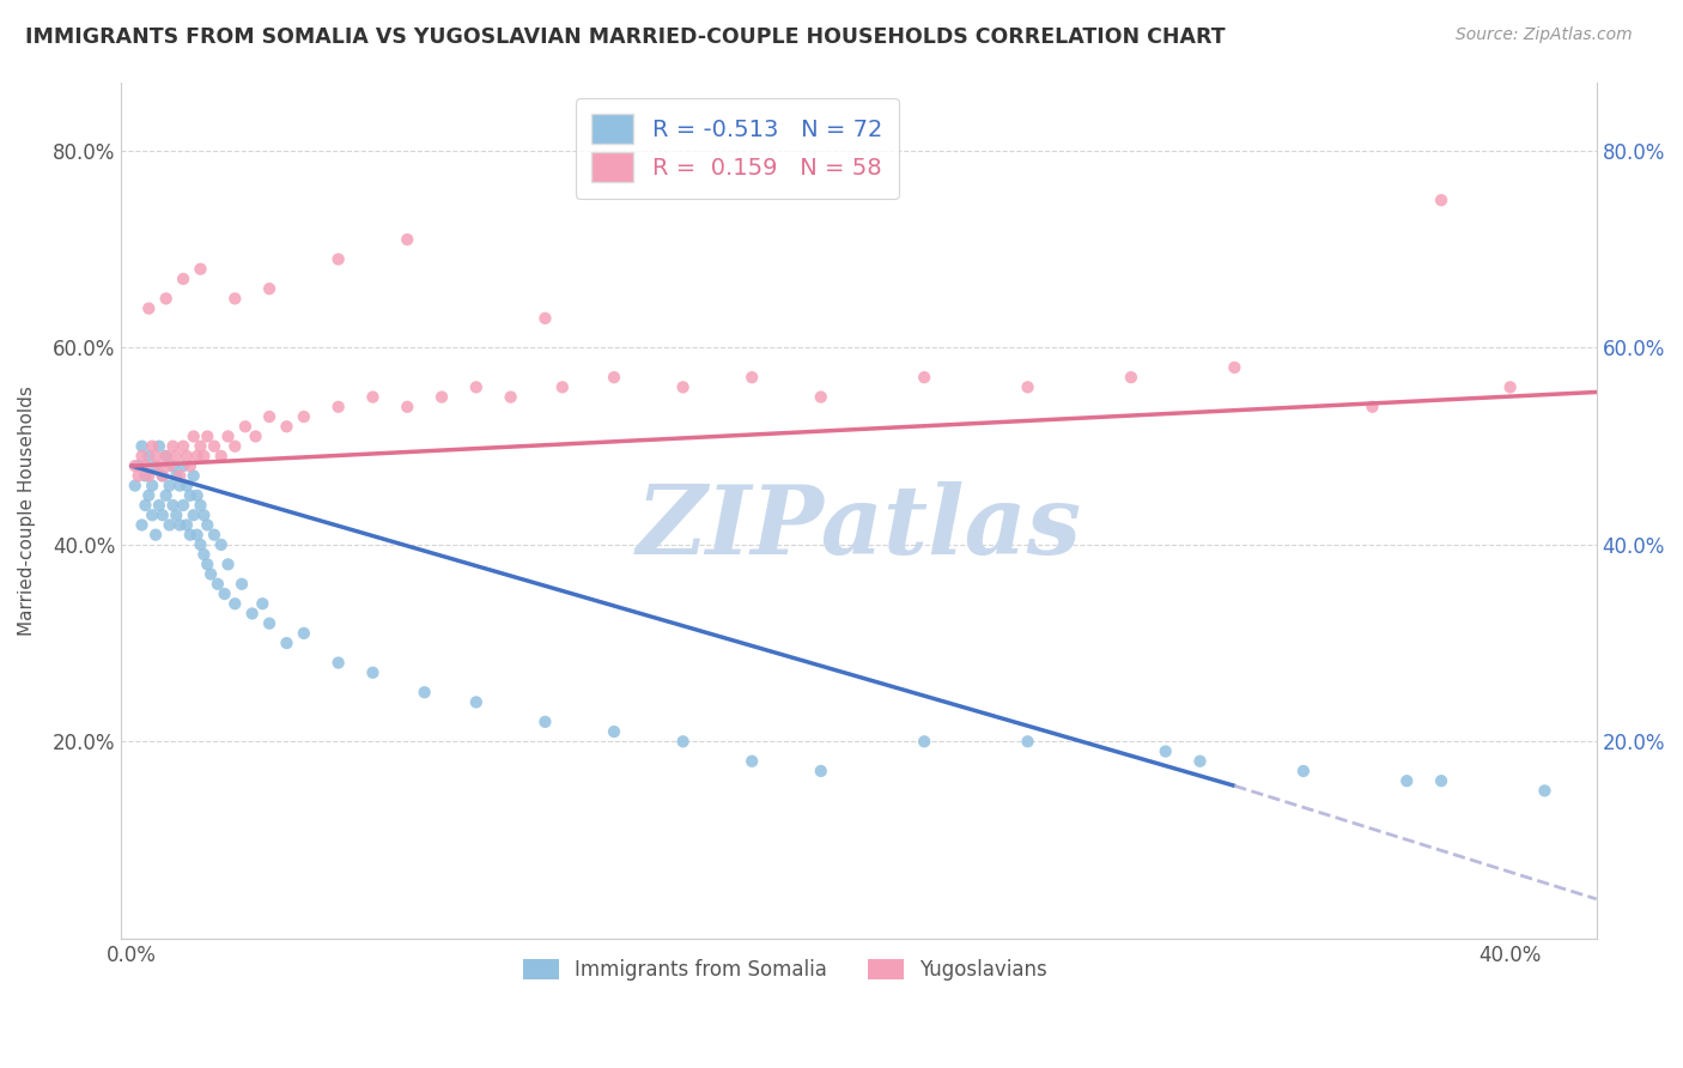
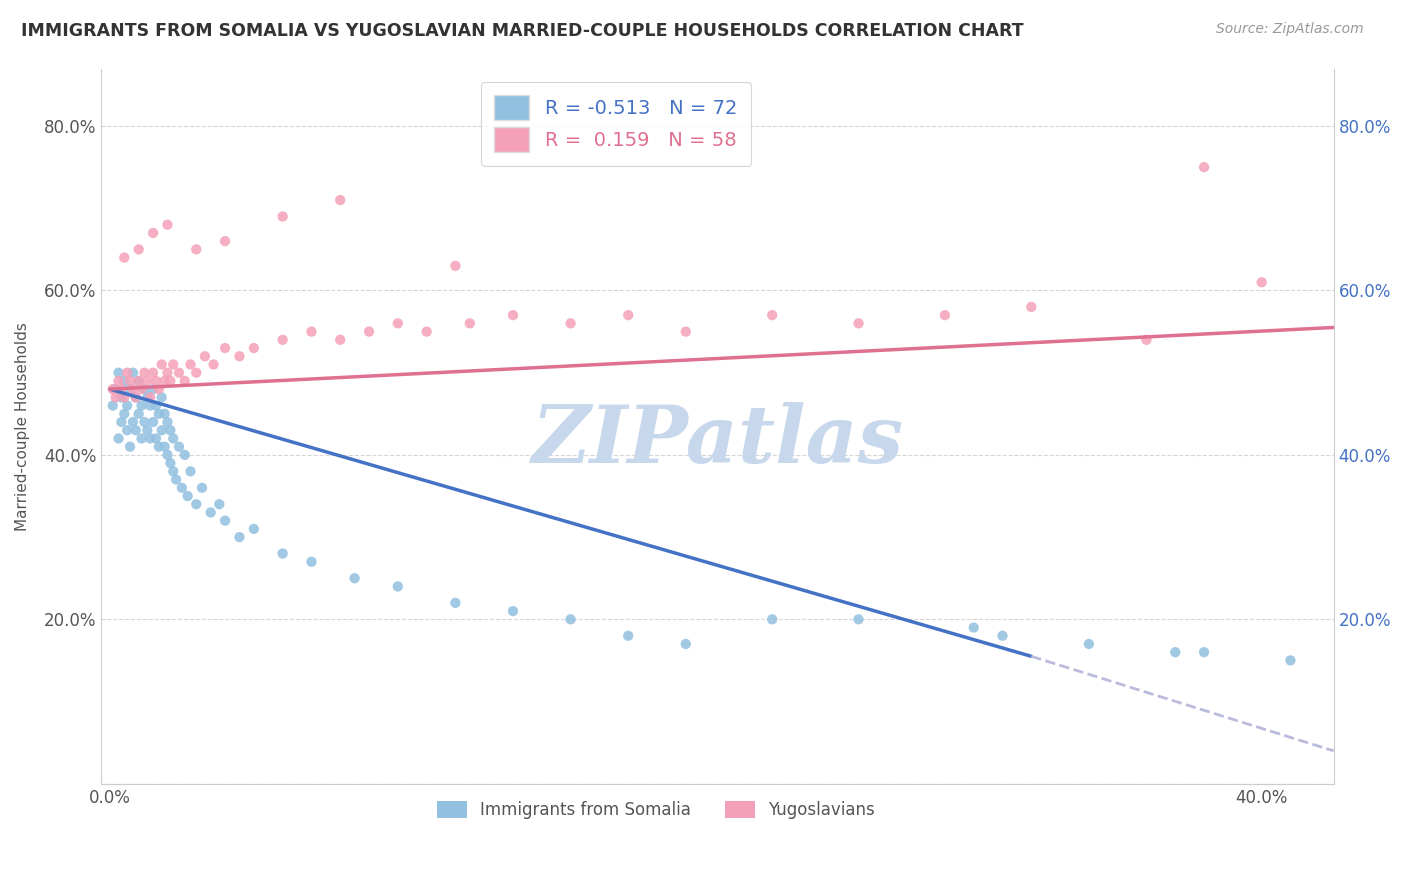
Yugoslavians/40.0%: 56% -> 61%
